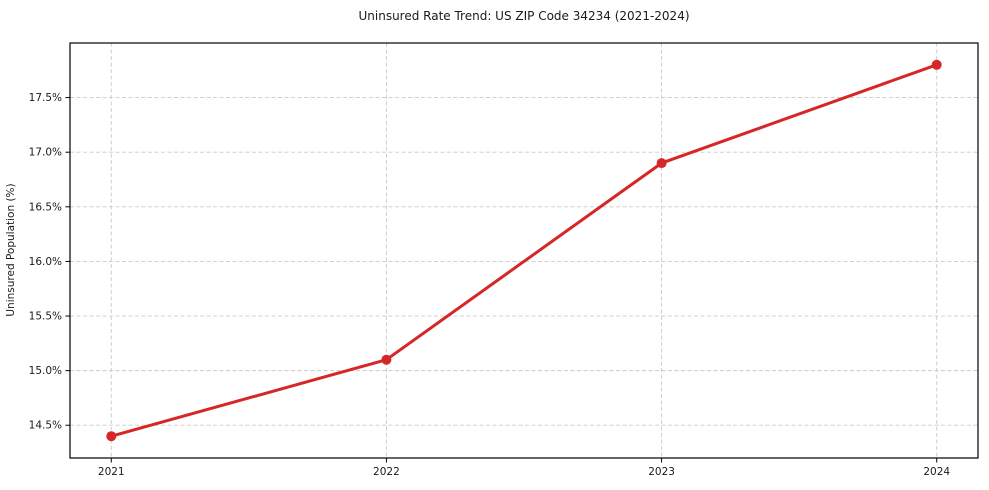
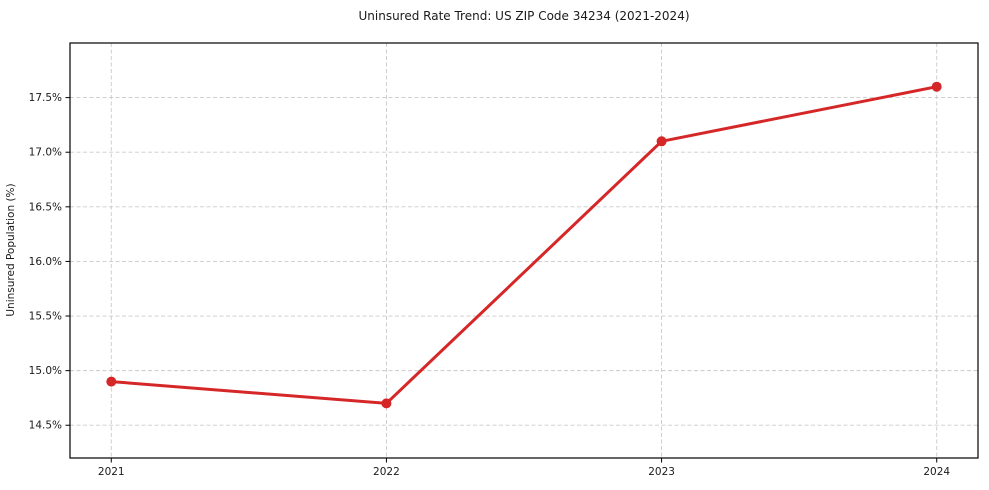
2021: 14.4% -> 14.9%
2022: 15.1% -> 14.7%
2023: 16.9% -> 17.1%
2024: 17.8% -> 17.6%
